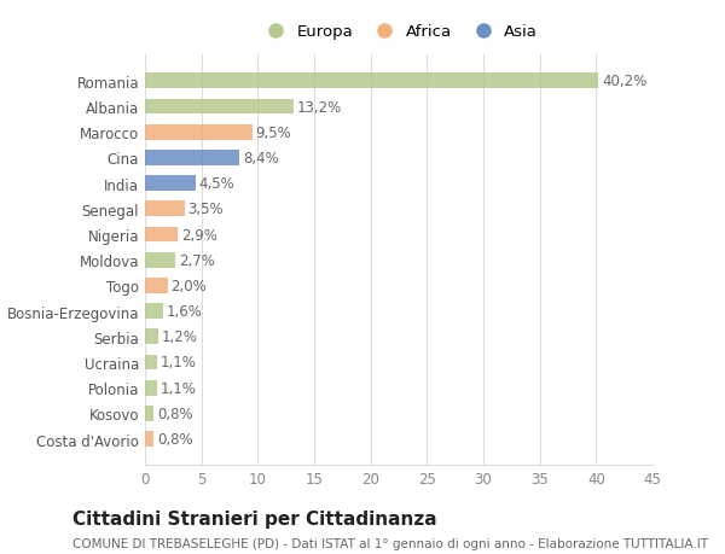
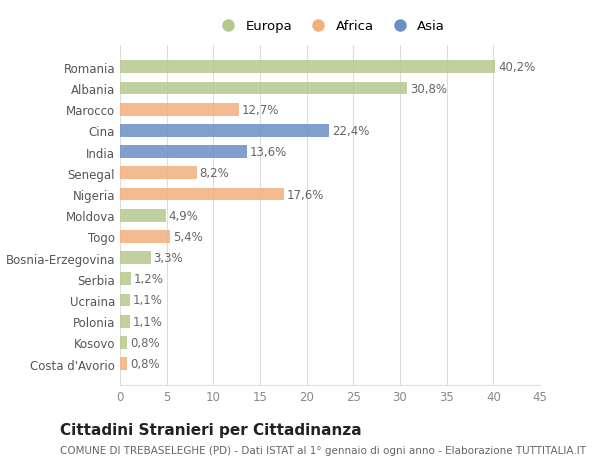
Albania: 13,2% -> 30,8%
Marocco: 9,5% -> 12,7%
Cina: 8,4% -> 22,4%
India: 4,5% -> 13,6%
Senegal: 3,5% -> 8,2%
Nigeria: 2,9% -> 17,6%
Moldova: 2,7% -> 4,9%
Togo: 2,0% -> 5,4%
Bosnia-Erzegovina: 1,6% -> 3,3%
